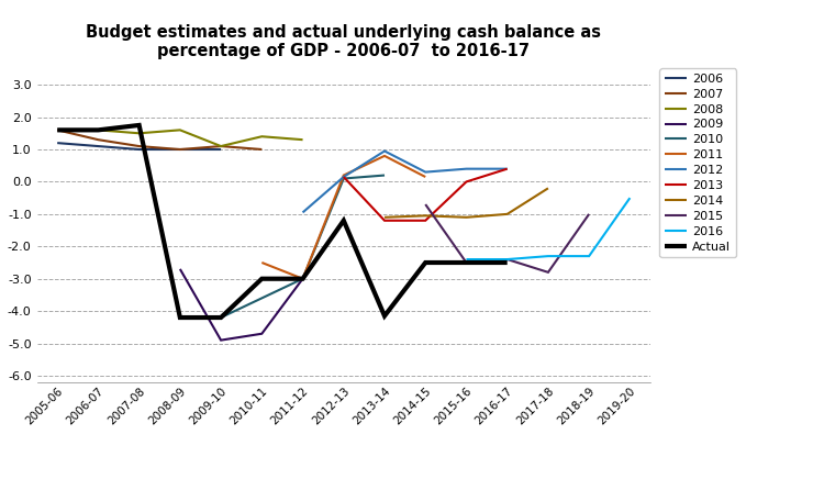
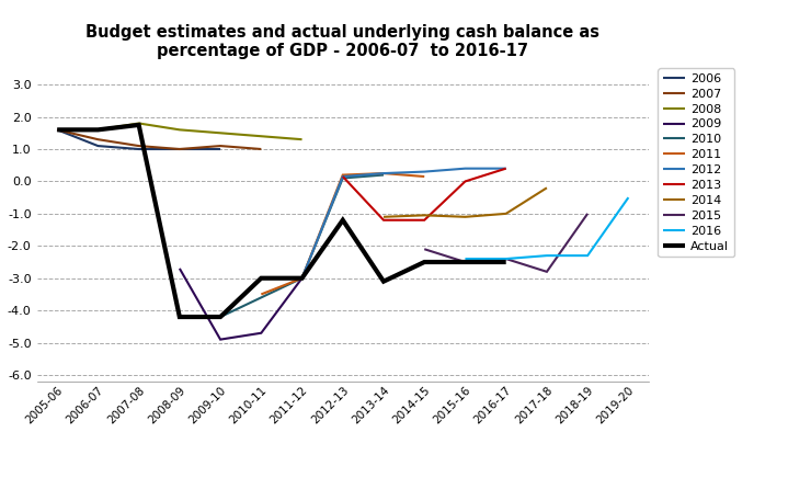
2006/2005-06: 1.2 -> 1.6
2008/2007-08: 1.5 -> 1.8
2008/2009-10: 1.1 -> 1.5
2011/2010-11: -2.50 -> -3.50
2012/2011-12: -0.95 -> -3.00
2011/2013-14: 0.80 -> 0.25
2012/2013-14: 0.95 -> 0.25
Actual/2013-14: -4.15 -> -3.10
2015/2014-15: -0.7 -> -2.1
